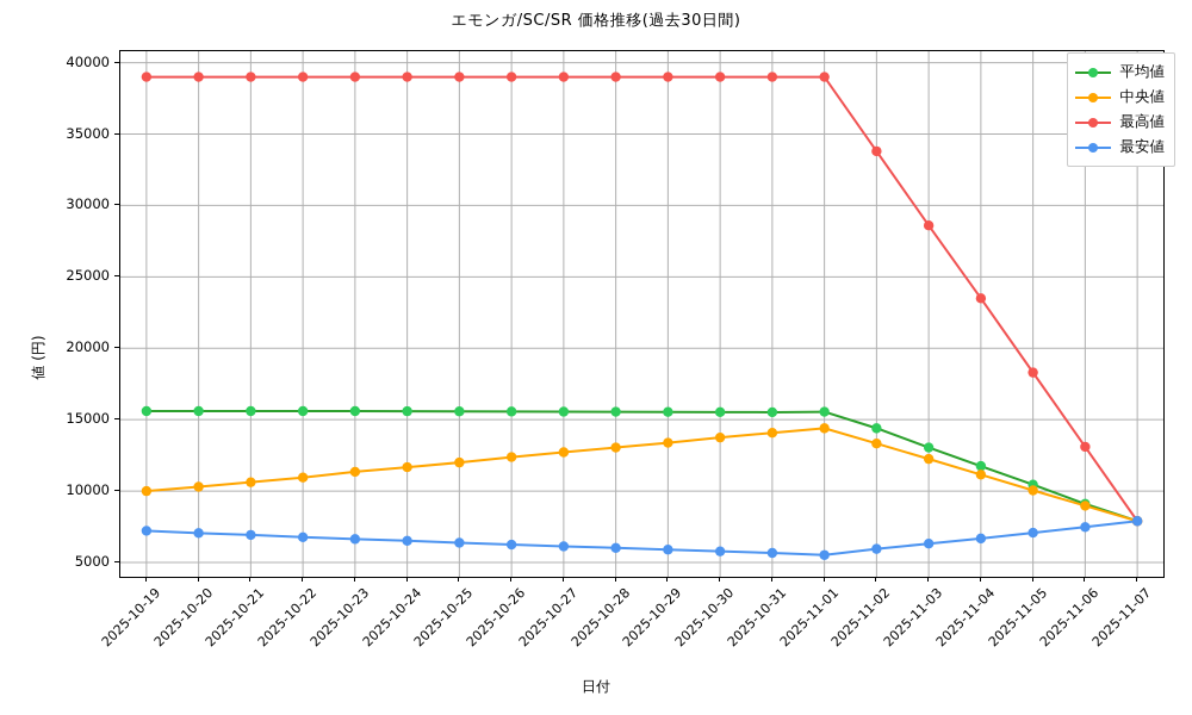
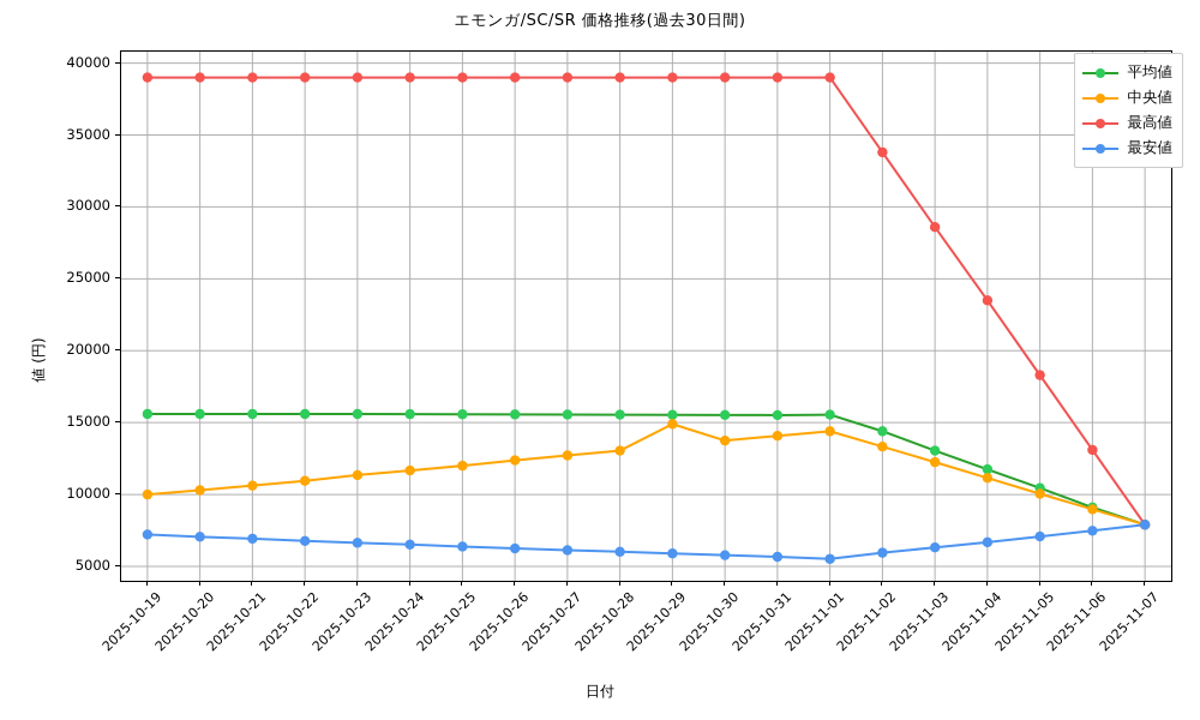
中央値/2025-10-29: 13400 -> 14900
